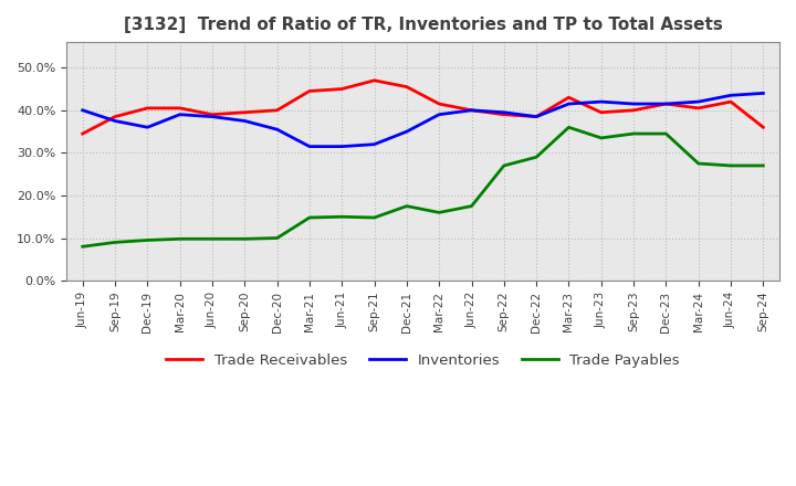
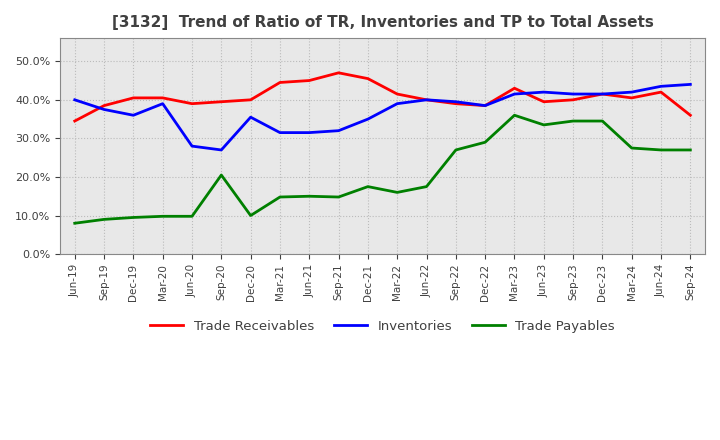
Inventories/Jun-20: 38.5% -> 28.0%
Inventories/Sep-20: 37.5% -> 27.0%
Trade Payables/Sep-20: 9.8% -> 20.5%
